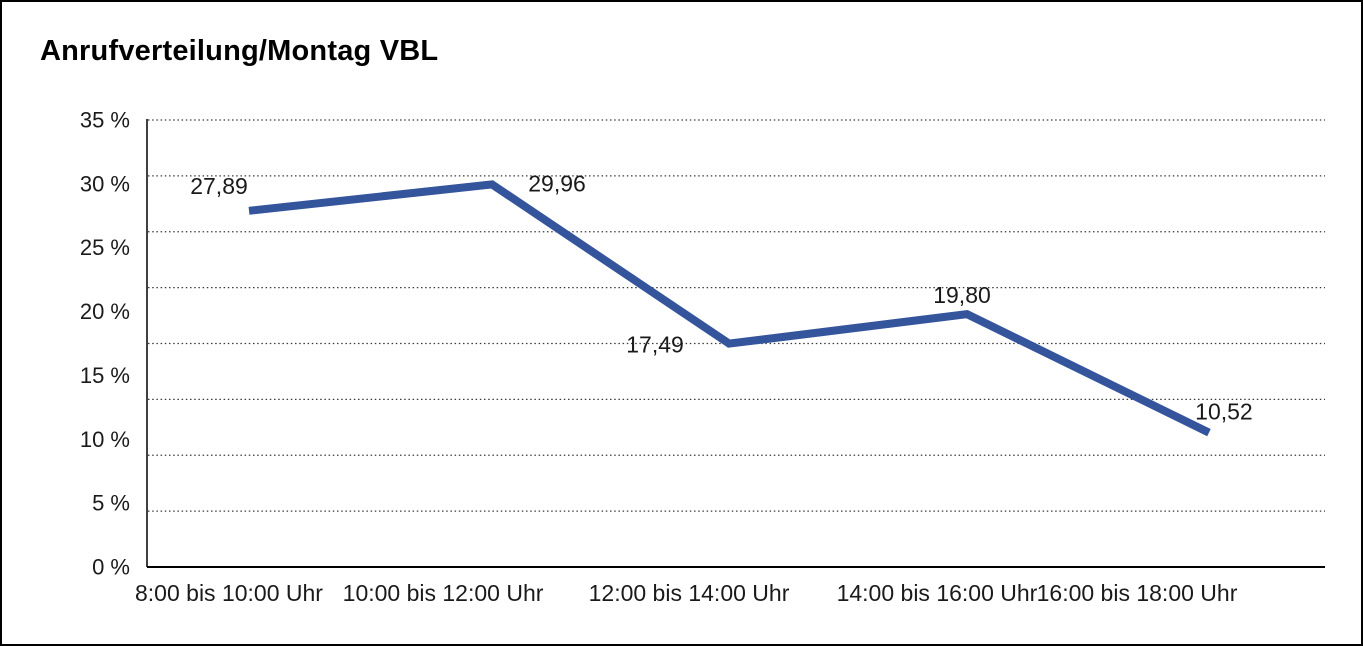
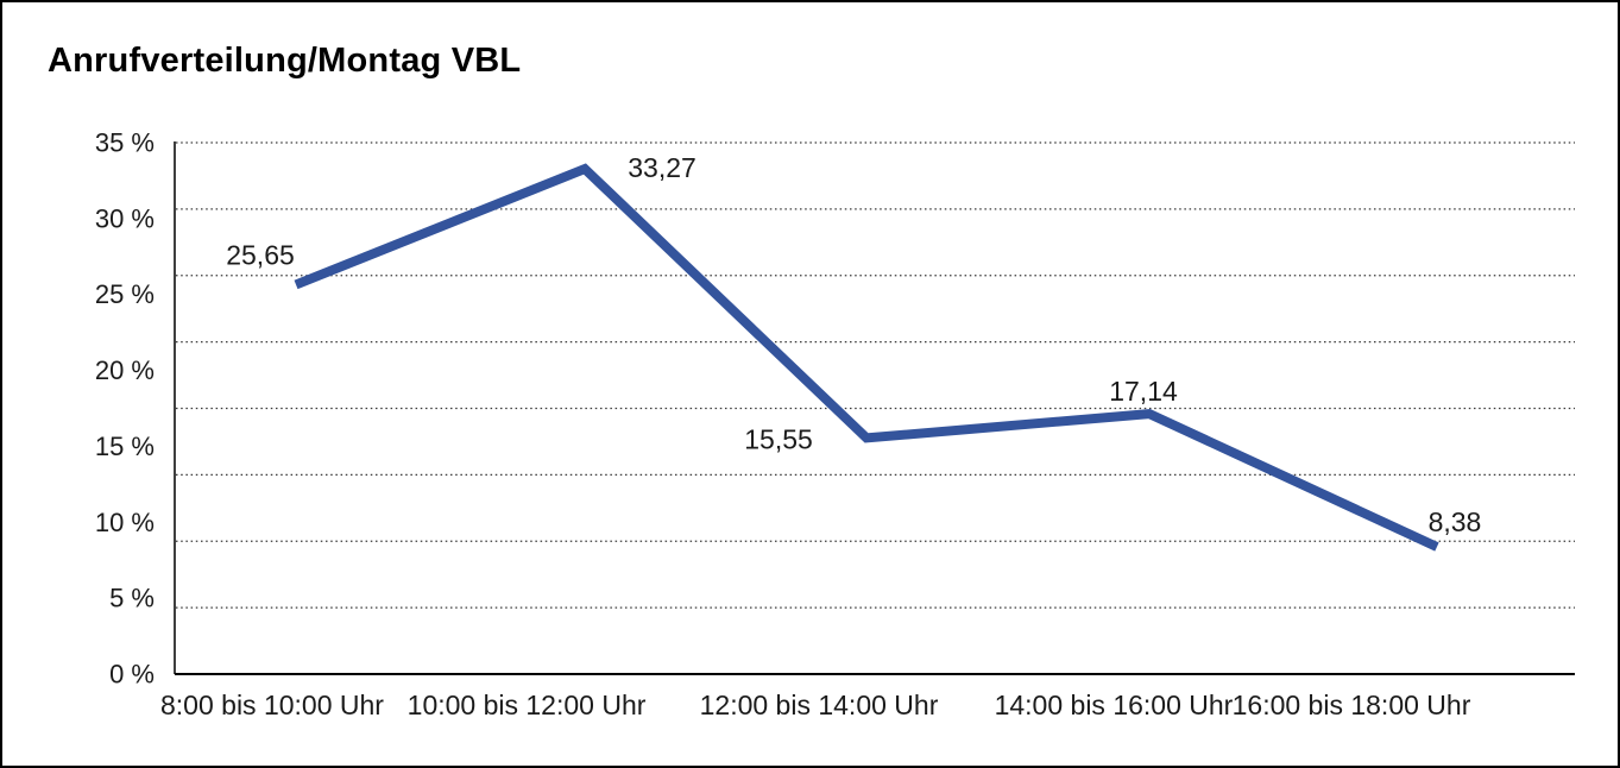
8:00 bis 10:00 Uhr: 27,89 -> 25,65
10:00 bis 12:00 Uhr: 29,96 -> 33,27
12:00 bis 14:00 Uhr: 17,49 -> 15,55
14:00 bis 16:00 Uhr: 19,80 -> 17,14
16:00 bis 18:00 Uhr: 10,52 -> 8,38
